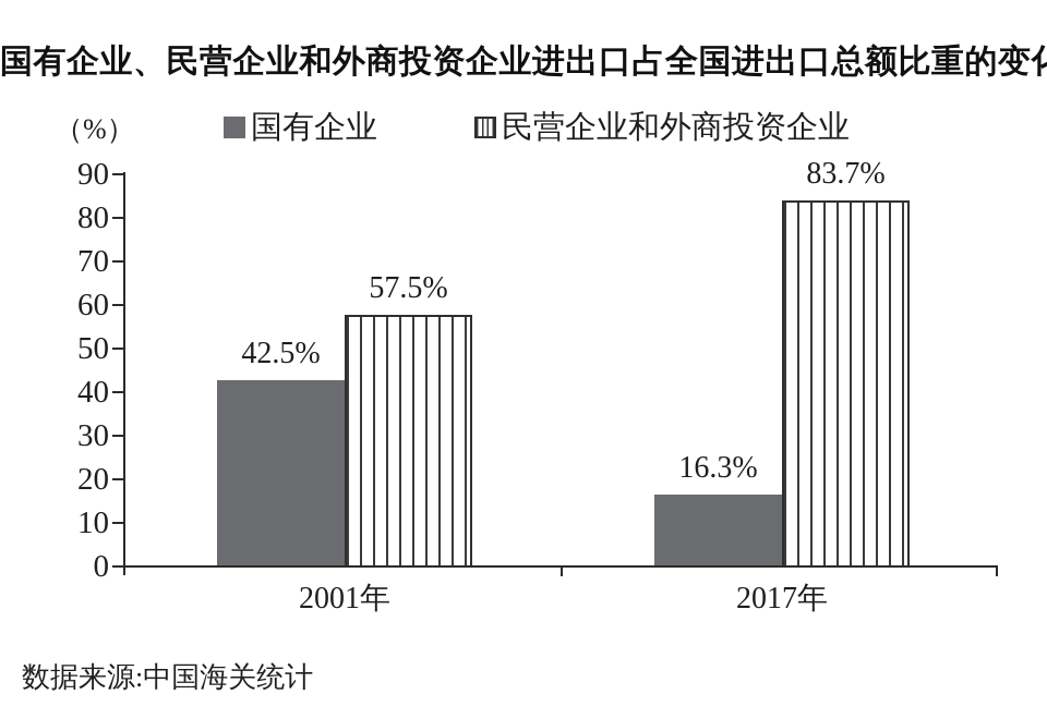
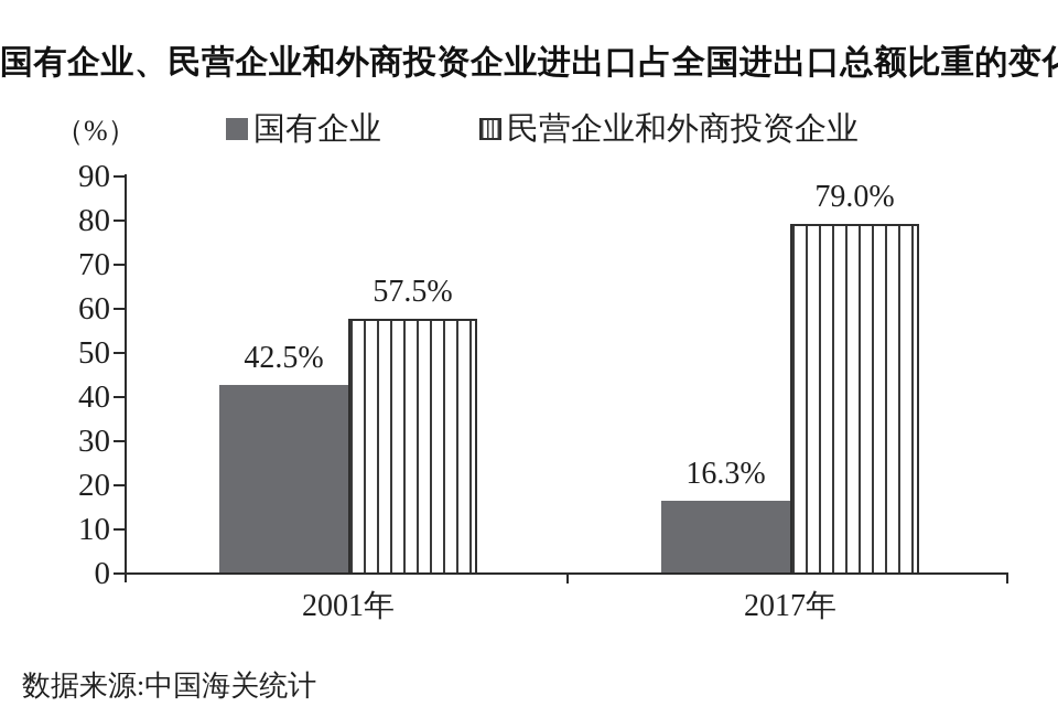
民营企业和外商投资企业/2017年: 83.7% -> 79.0%
